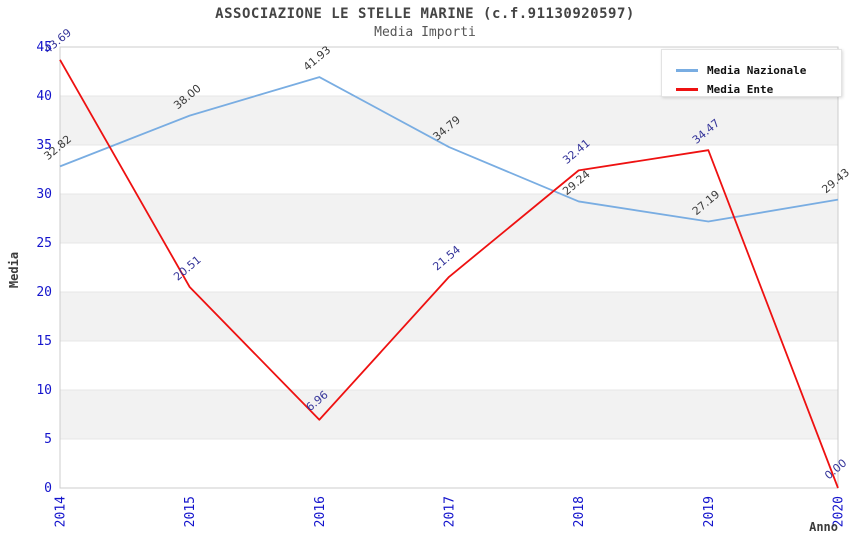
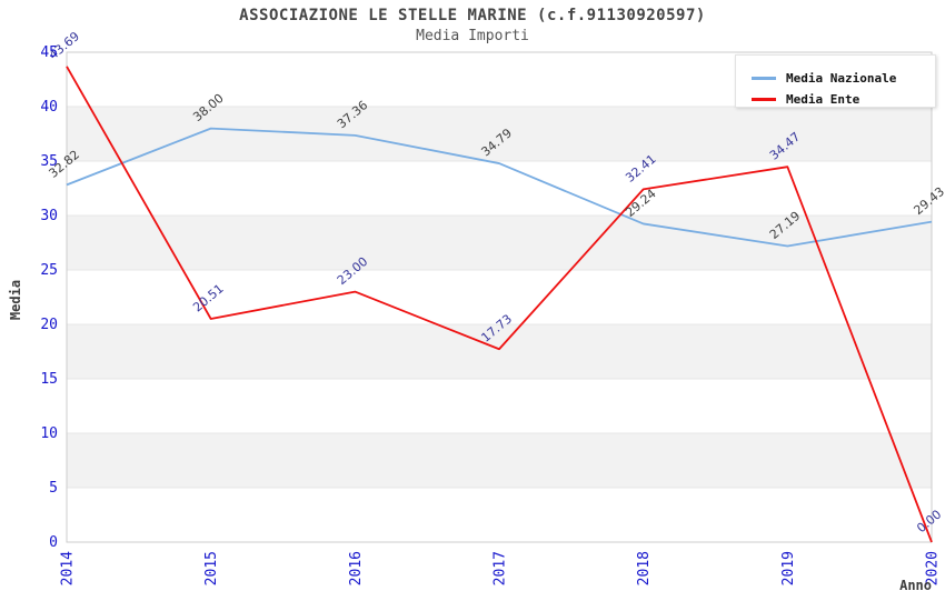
Media Nazionale/2016: 41.93 -> 37.36
Media Ente/2016: 6.96 -> 23.00
Media Ente/2017: 21.54 -> 17.73
